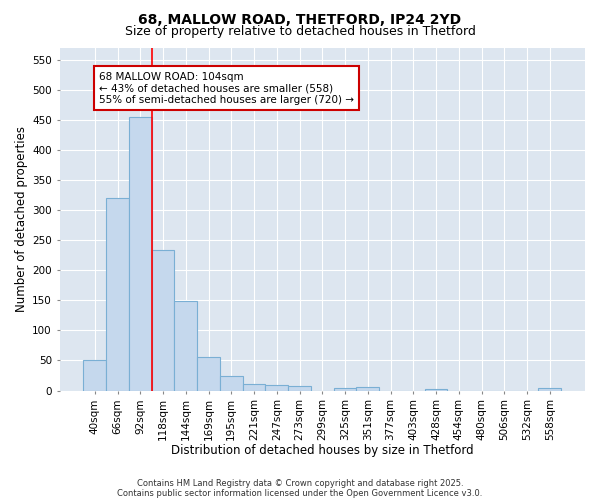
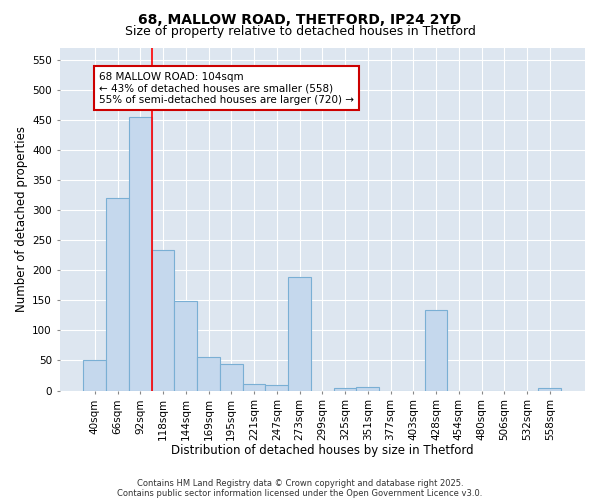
195sqm: 25 -> 44
273sqm: 8 -> 188
428sqm: 3 -> 134
